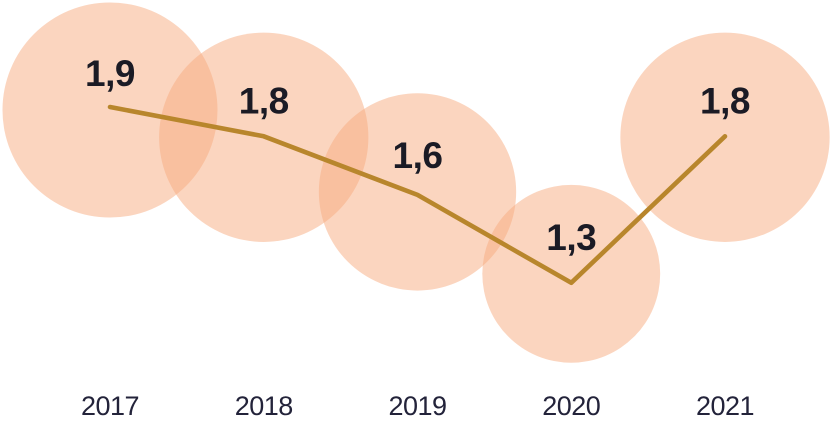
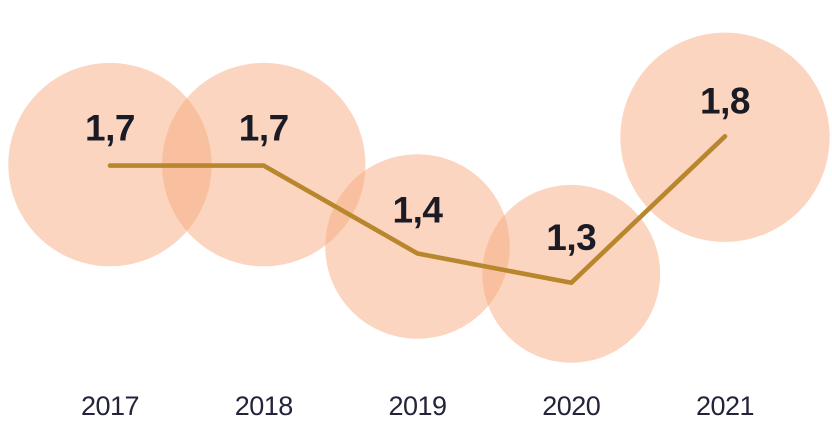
2017: 1,9 -> 1,7
2018: 1,8 -> 1,7
2019: 1,6 -> 1,4
